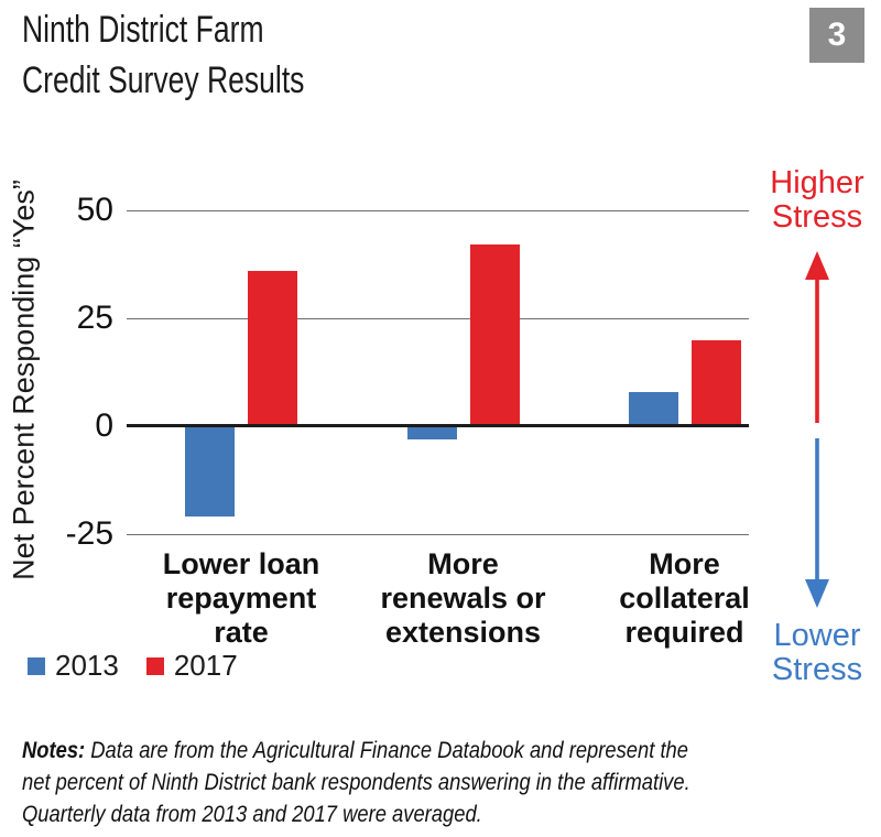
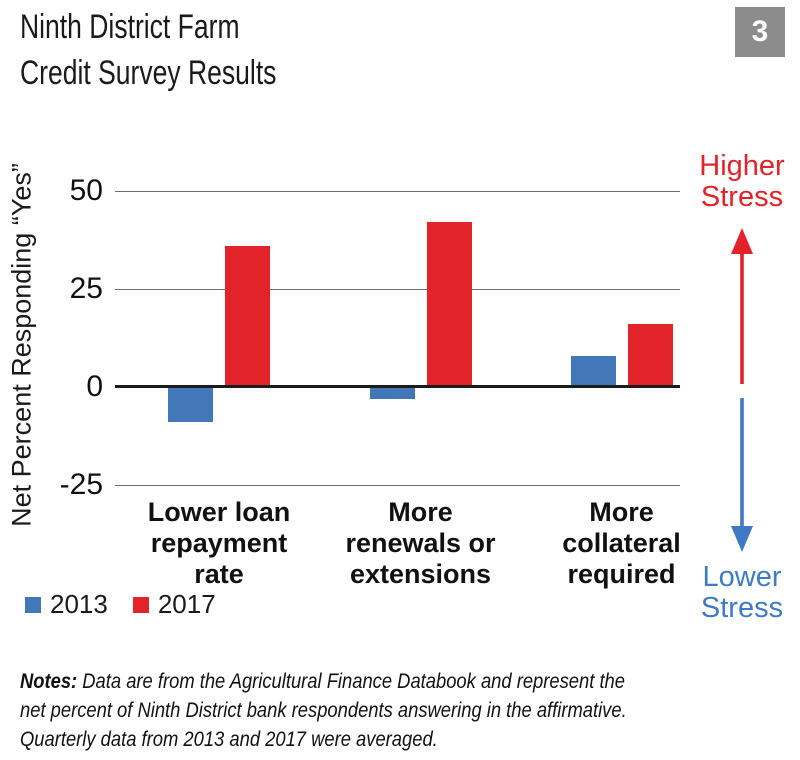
2013/Lower loan repayment rate: -21 -> -9
2017/More collateral required: 20 -> 16
